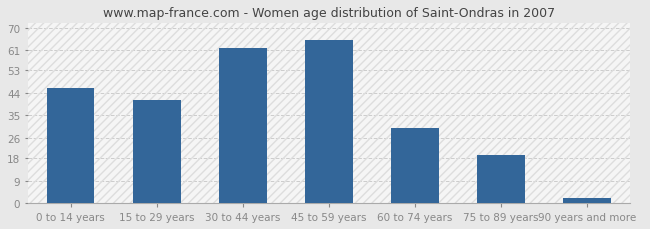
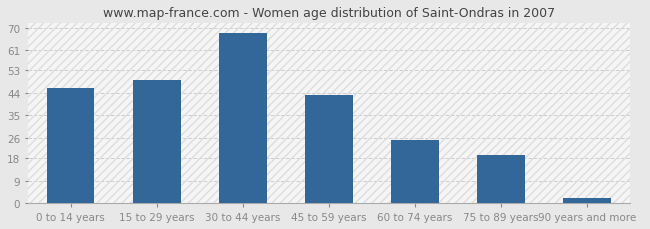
15 to 29 years: 41 -> 49
30 to 44 years: 62 -> 68
45 to 59 years: 65 -> 43
60 to 74 years: 30 -> 25
